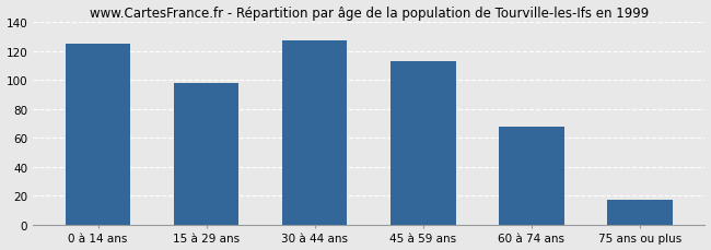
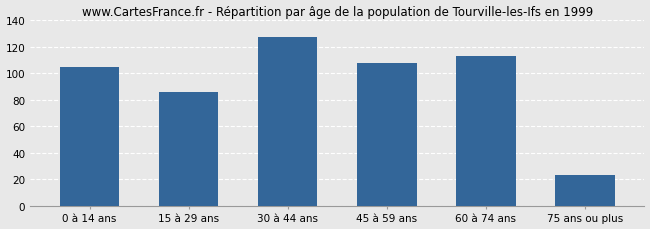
0 à 14 ans: 125 -> 105
15 à 29 ans: 98 -> 86
45 à 59 ans: 113 -> 108
60 à 74 ans: 68 -> 113
75 ans ou plus: 17 -> 23
